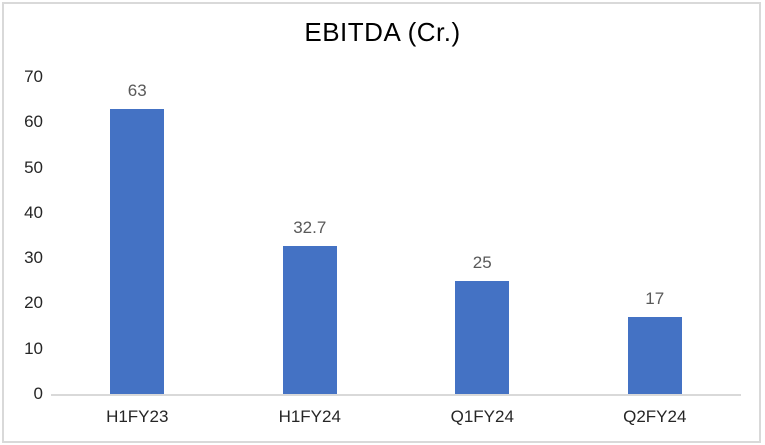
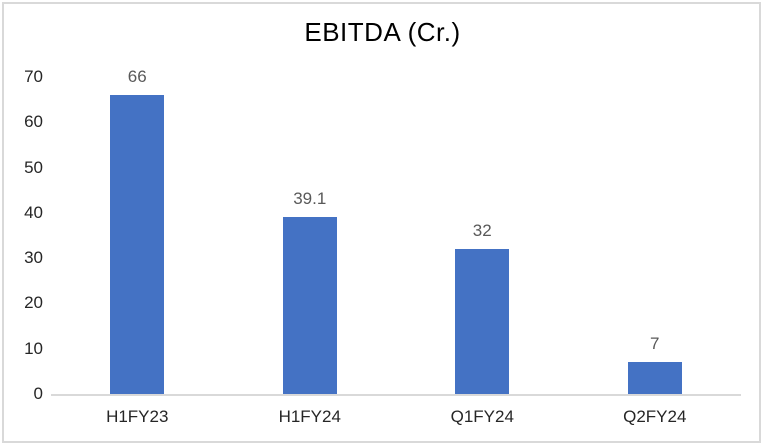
H1FY23: 63 -> 66
H1FY24: 32.7 -> 39.1
Q1FY24: 25 -> 32
Q2FY24: 17 -> 7
